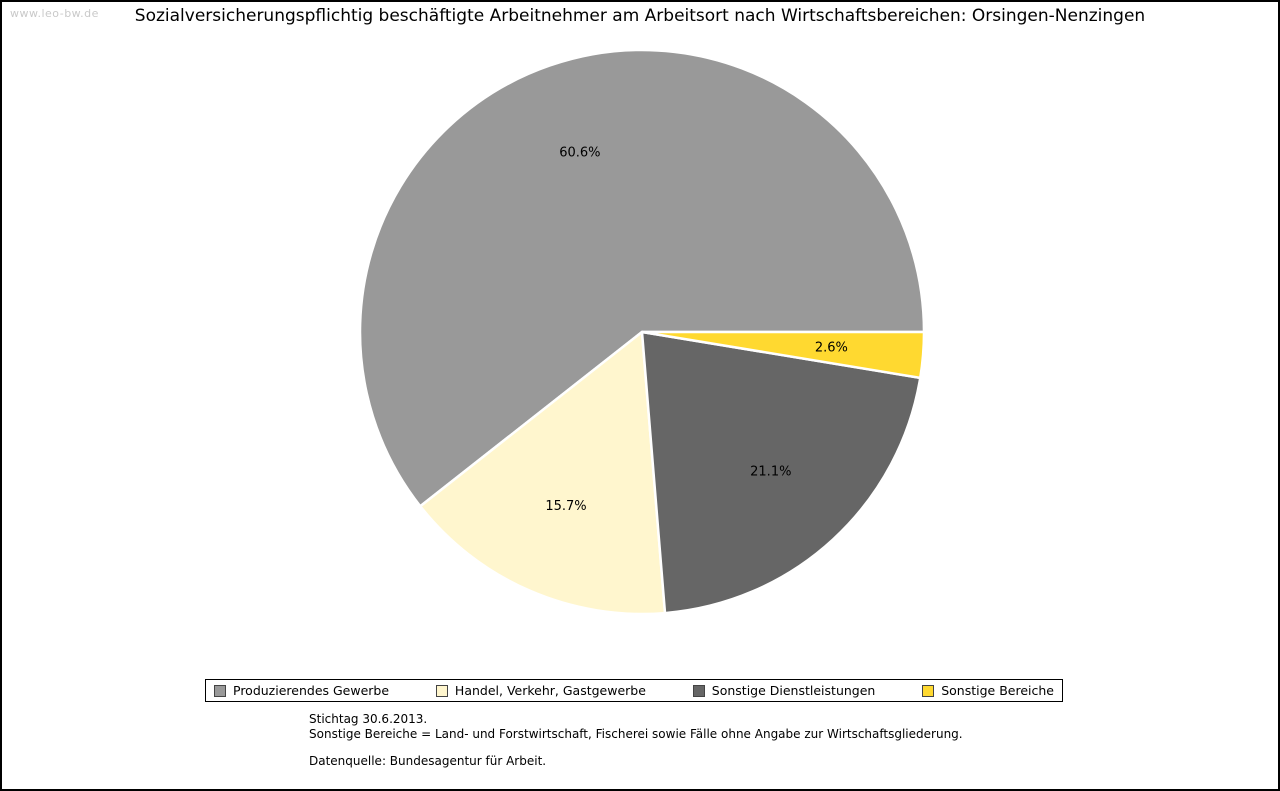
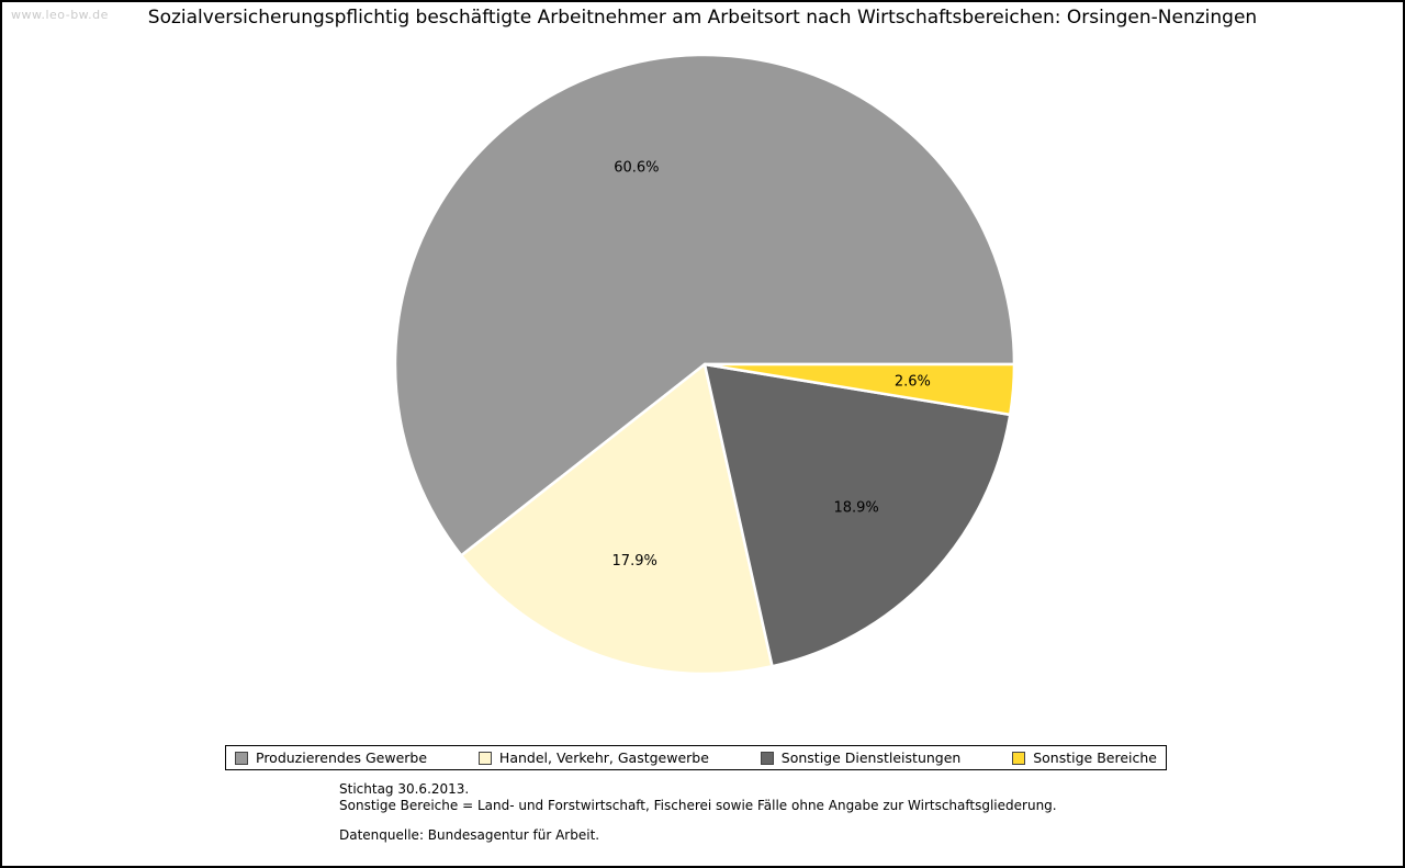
Handel, Verkehr, Gastgewerbe: 15.7% -> 17.9%
Sonstige Dienstleistungen: 21.1% -> 18.9%
